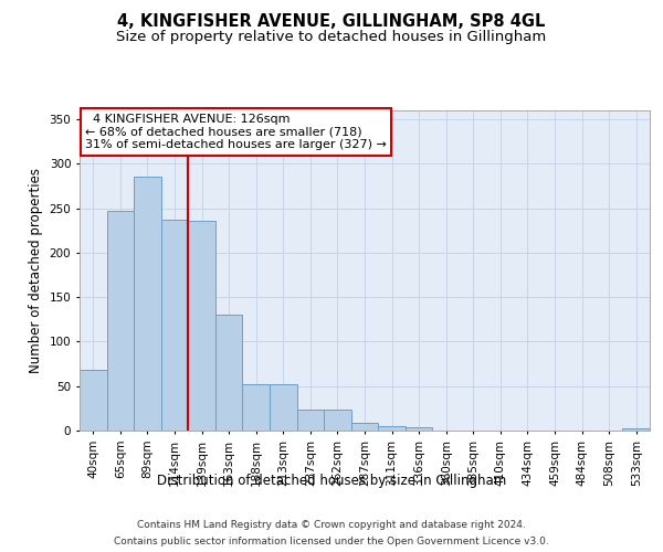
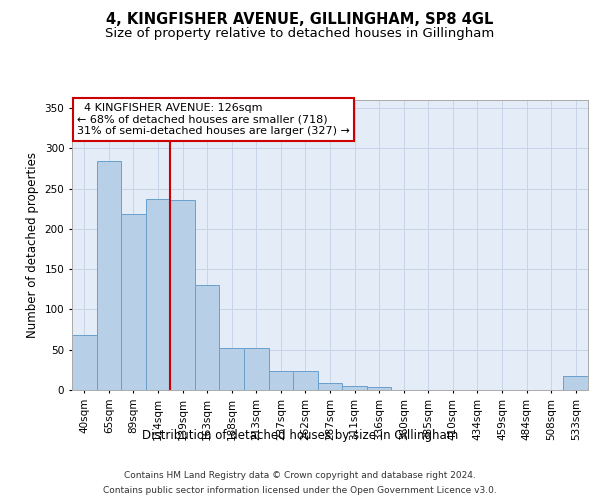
65sqm: 247 -> 284
89sqm: 285 -> 218
533sqm: 3 -> 18
